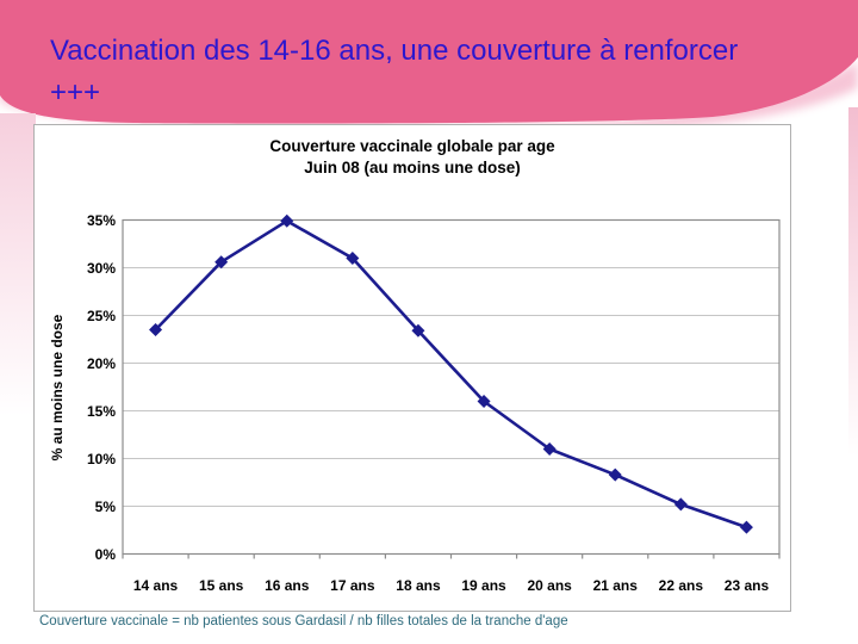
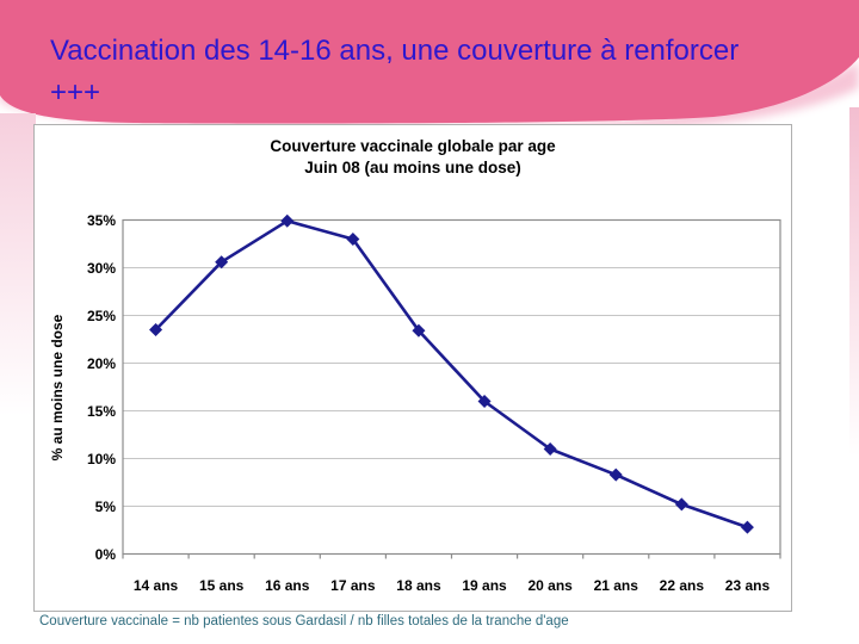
17 ans: 31% -> 33%
